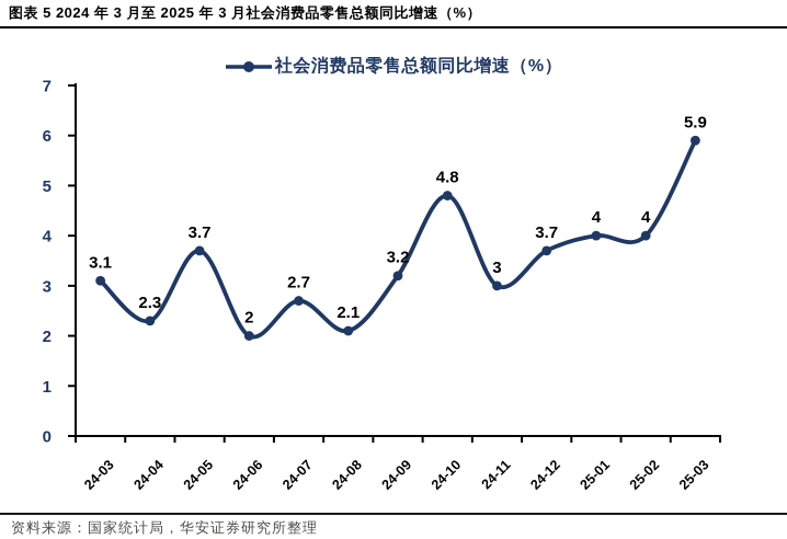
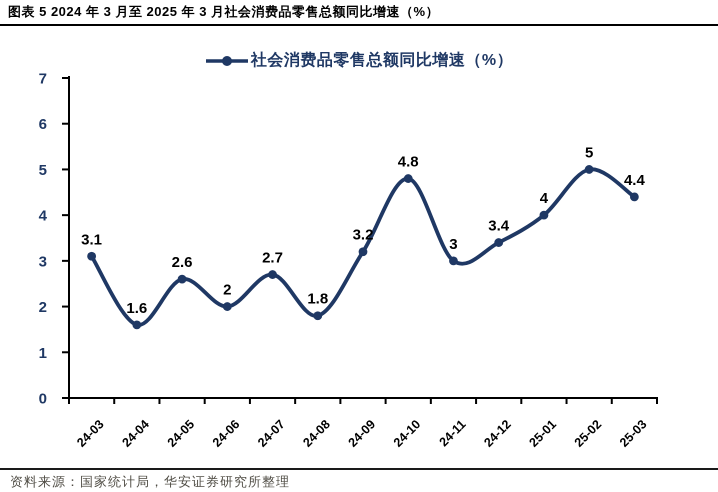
24-04: 2.3 -> 1.6
24-05: 3.7 -> 2.6
24-08: 2.1 -> 1.8
24-12: 3.7 -> 3.4
25-02: 4 -> 5
25-03: 5.9 -> 4.4
